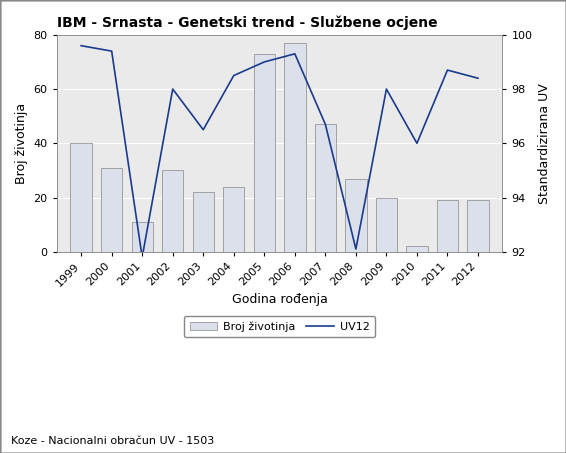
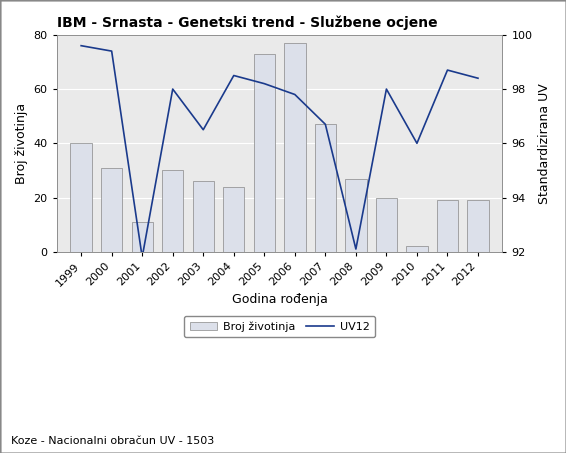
Broj životinja/2003: 22 -> 26
UV12/2005: 99.0 -> 98.2
UV12/2006: 99.3 -> 97.8
